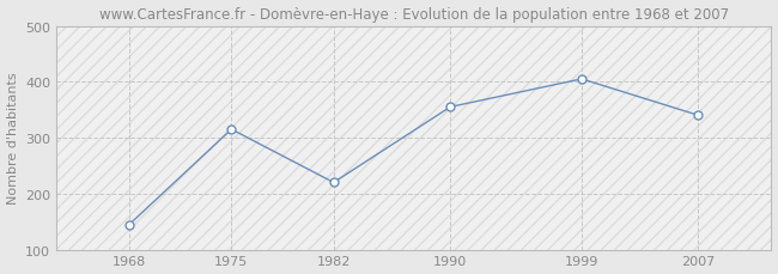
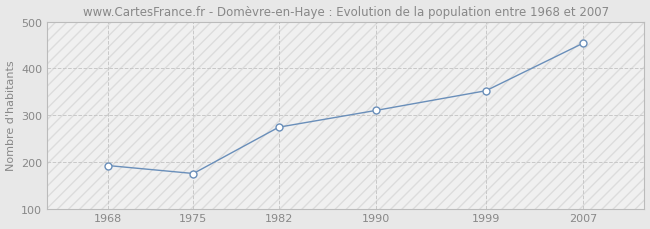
1968: 145 -> 192
1975: 315 -> 175
1982: 220 -> 274
1990: 355 -> 310
1999: 405 -> 352
2007: 340 -> 454
